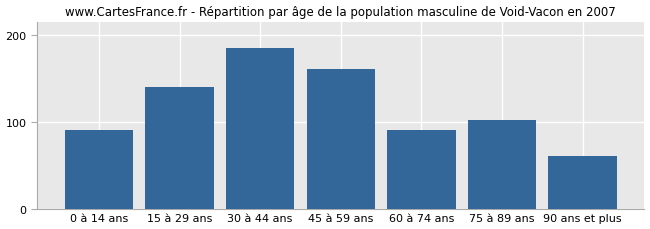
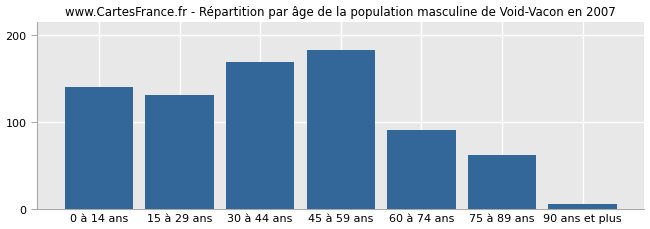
0 à 14 ans: 90 -> 140
15 à 29 ans: 140 -> 130
30 à 44 ans: 184 -> 168
45 à 59 ans: 160 -> 182
75 à 89 ans: 102 -> 62
90 ans et plus: 60 -> 5
